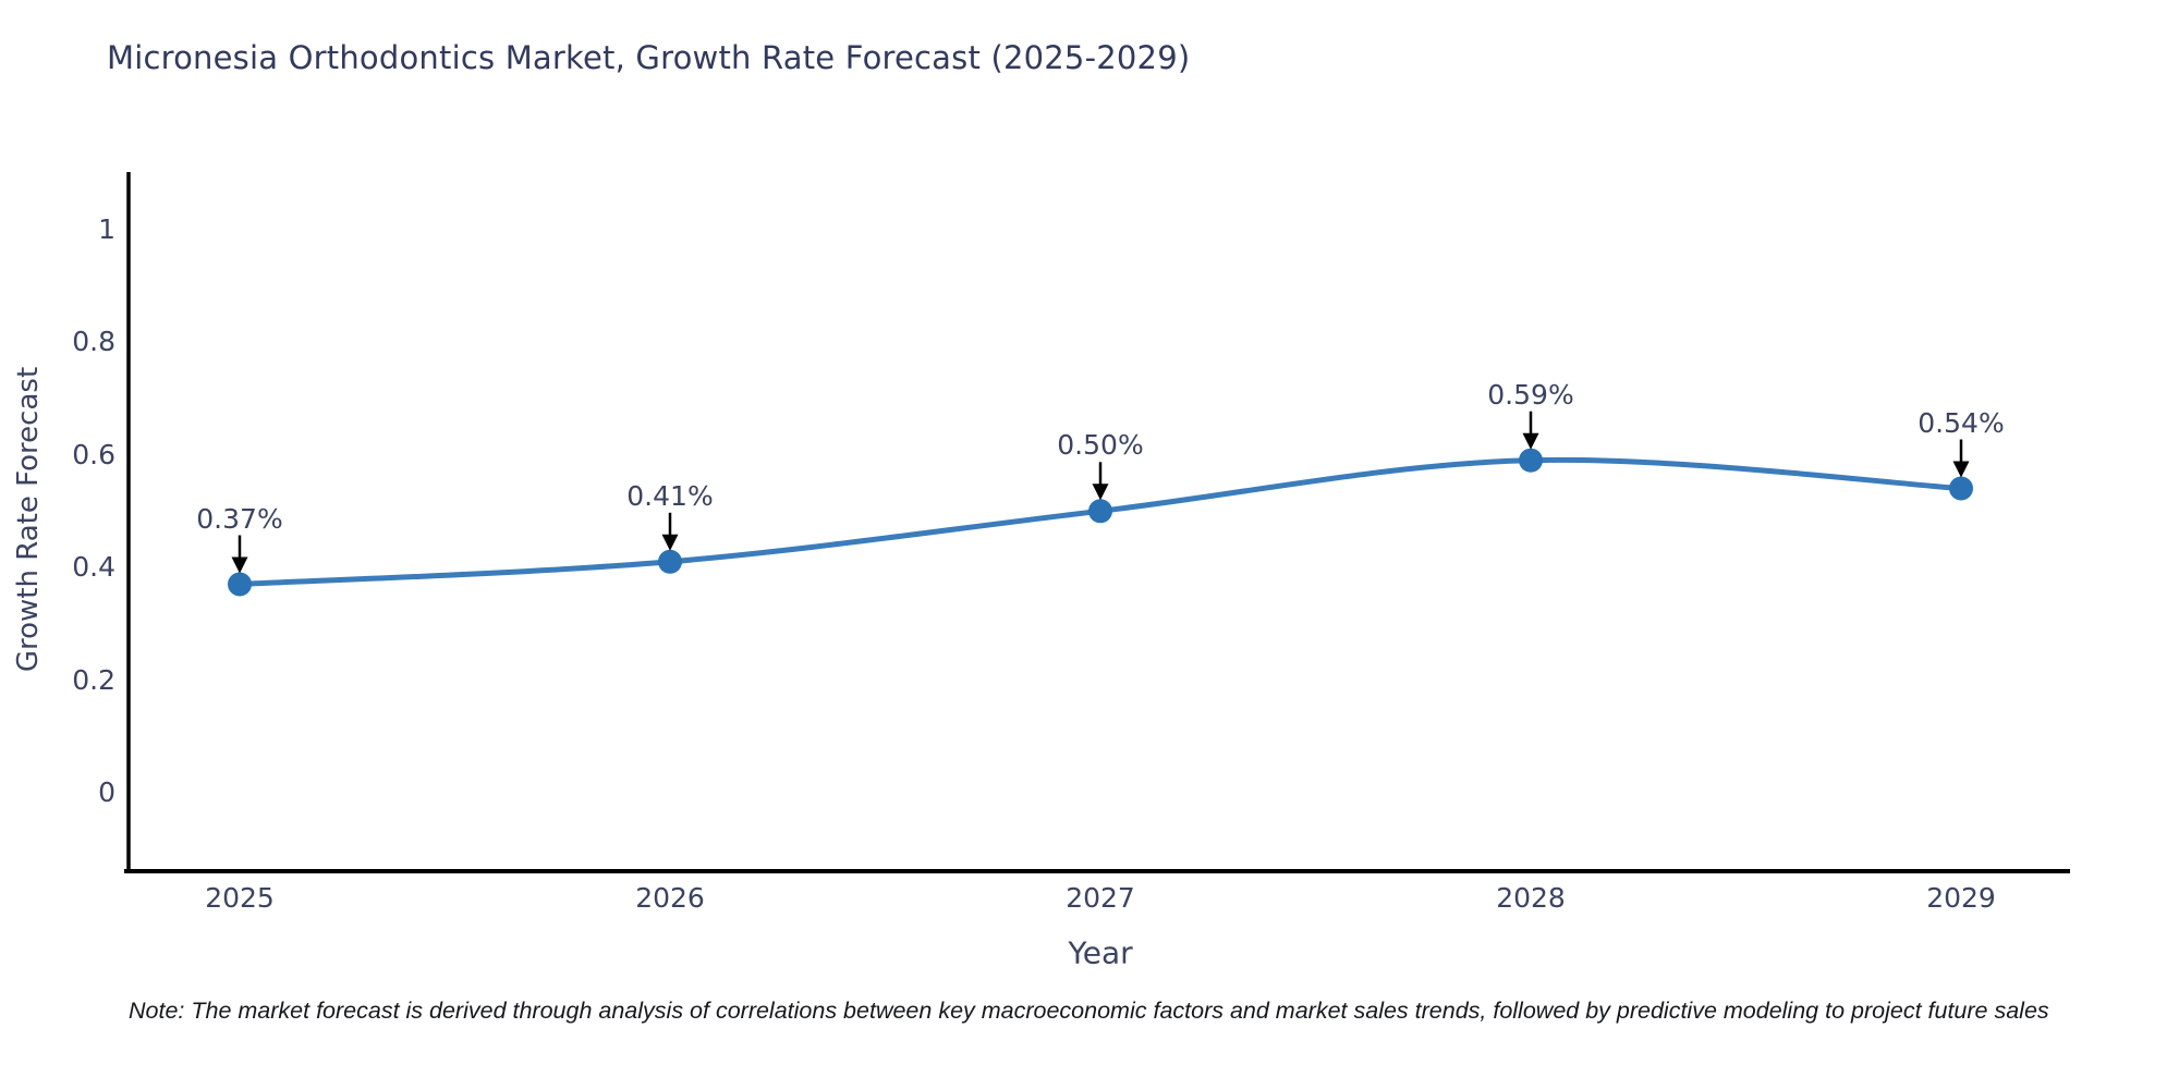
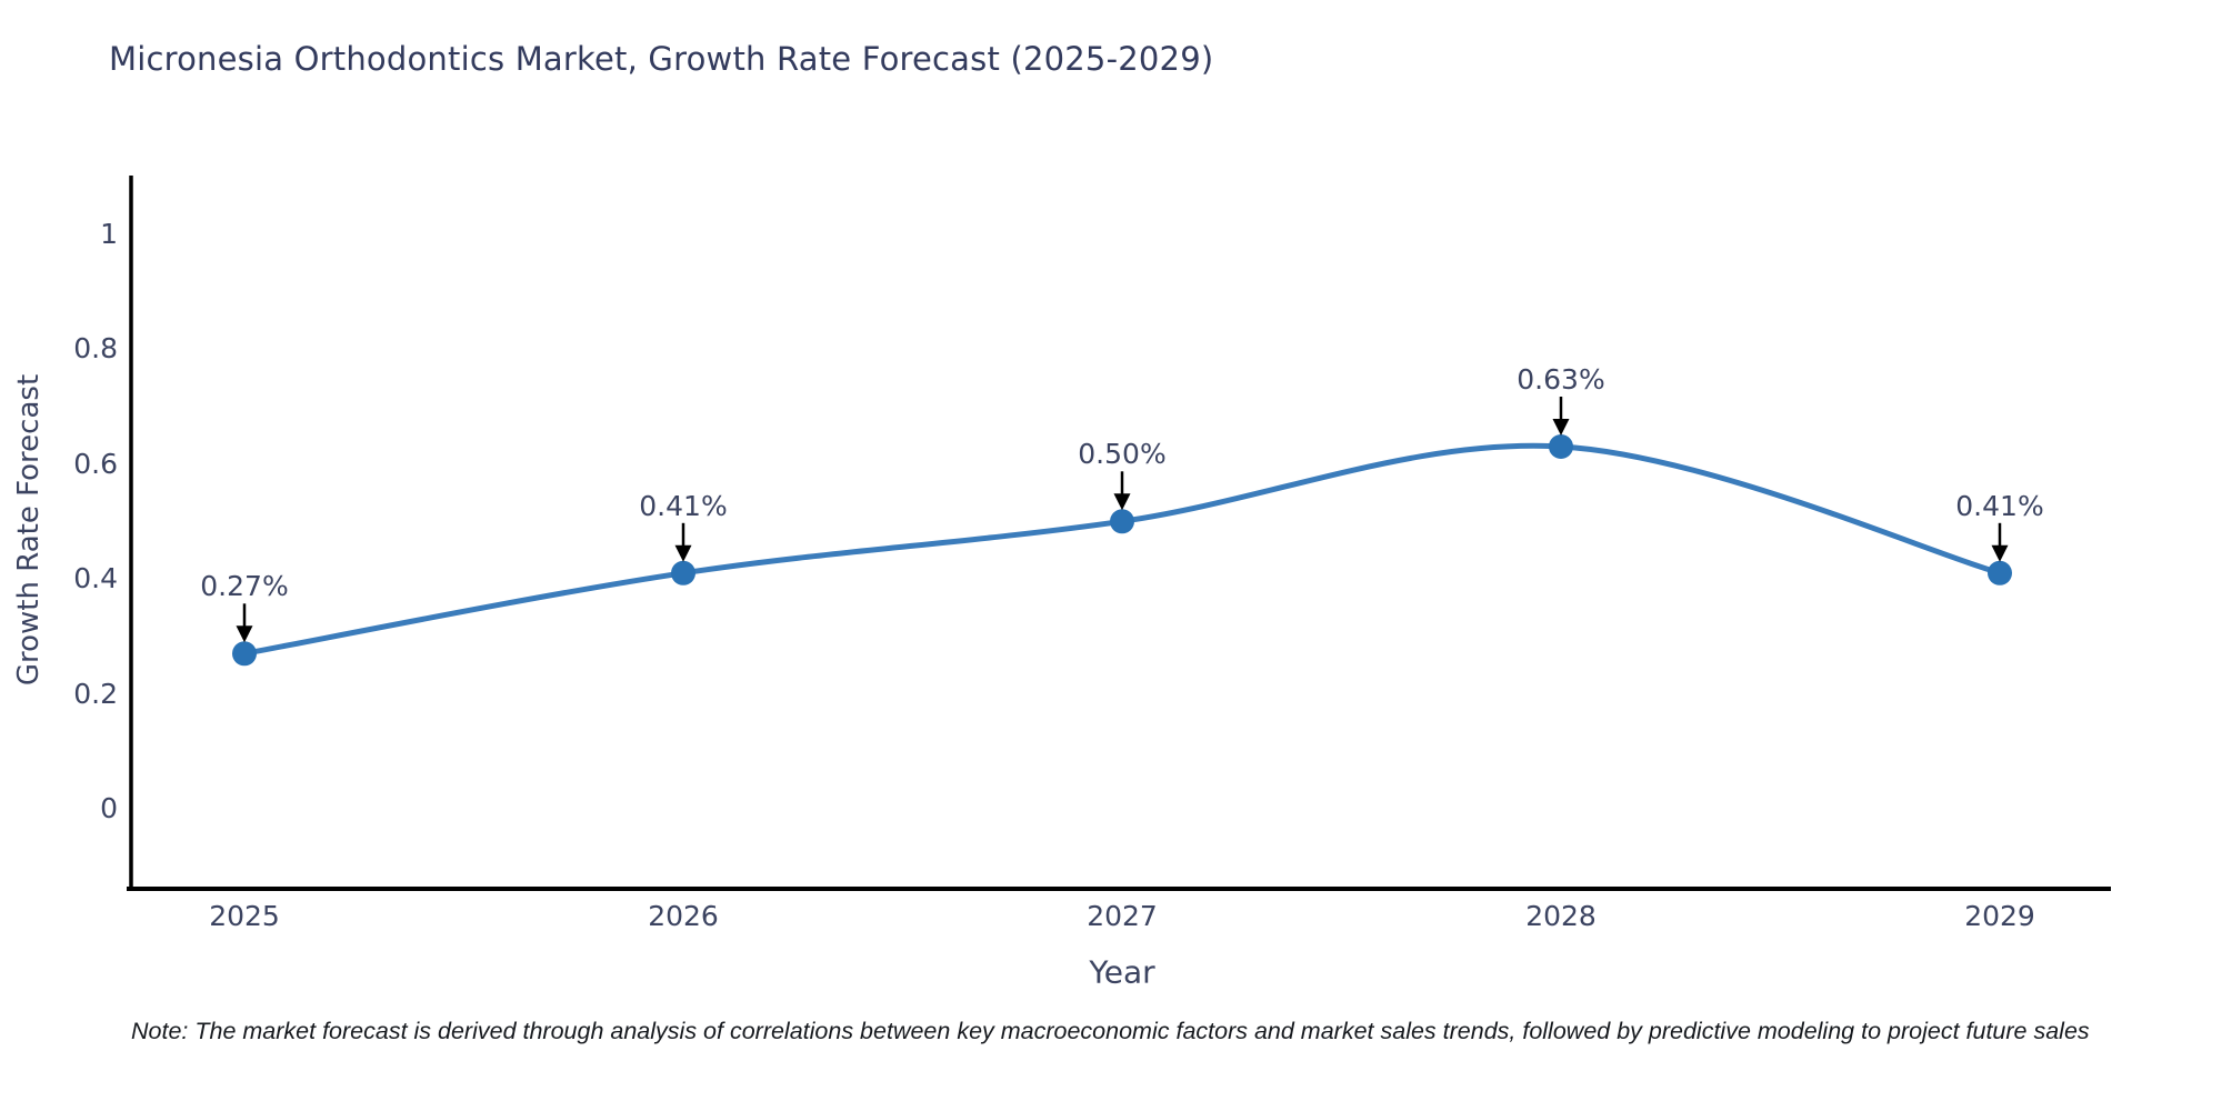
2025: 0.37% -> 0.27%
2028: 0.59% -> 0.63%
2029: 0.54% -> 0.41%
